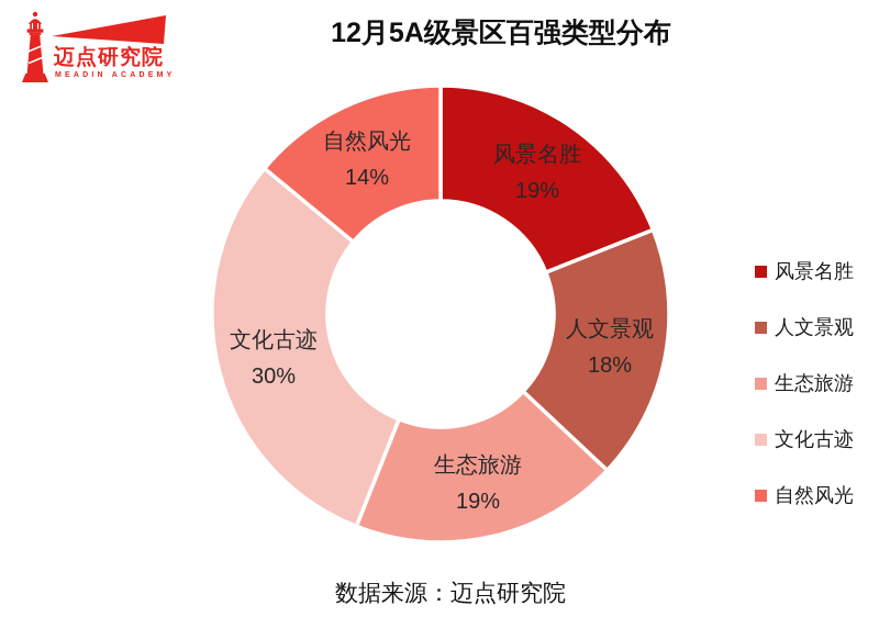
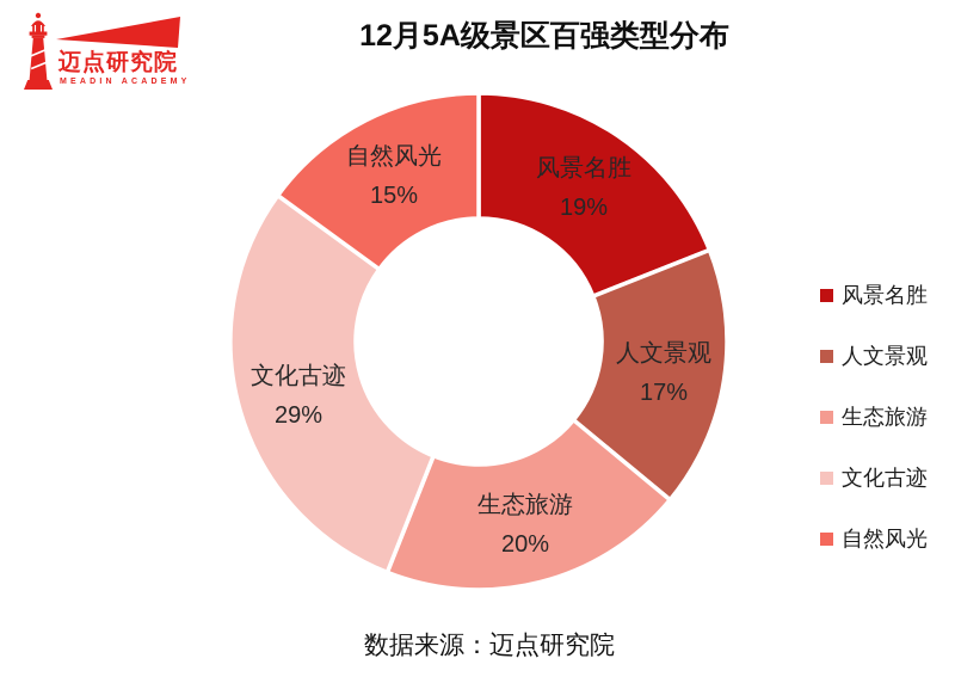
人文景观: 18% -> 17%
生态旅游: 19% -> 20%
文化古迹: 30% -> 29%
自然风光: 14% -> 15%
